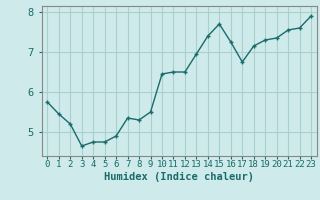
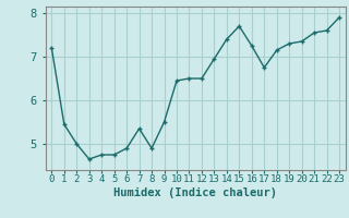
0: 5.75 -> 7.20
2: 5.20 -> 5.00
8: 5.30 -> 4.90
